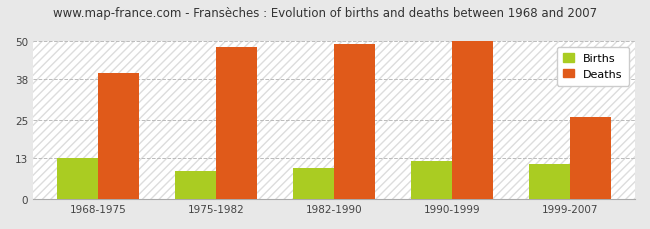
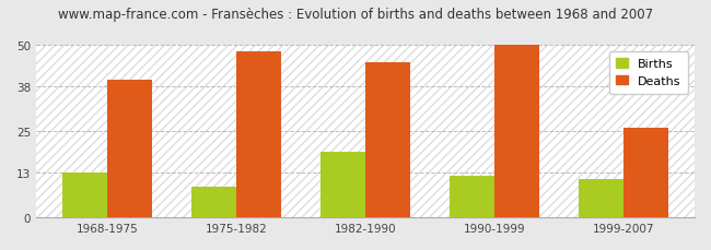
Births/1982-1990: 10 -> 19
Deaths/1982-1990: 49 -> 45
